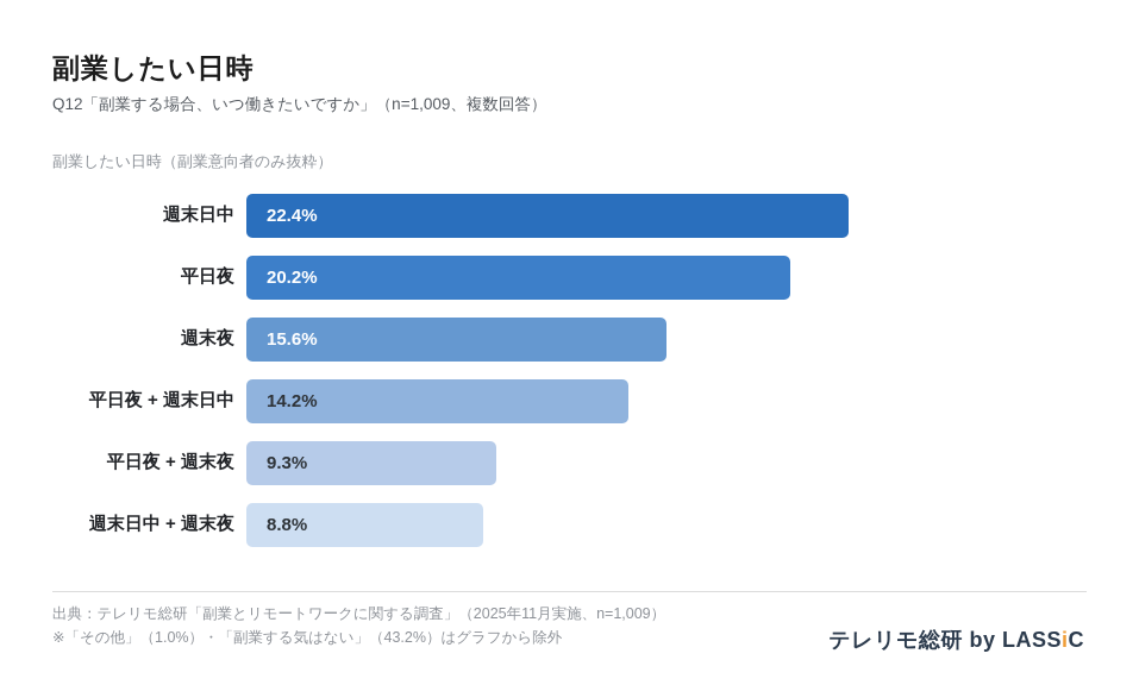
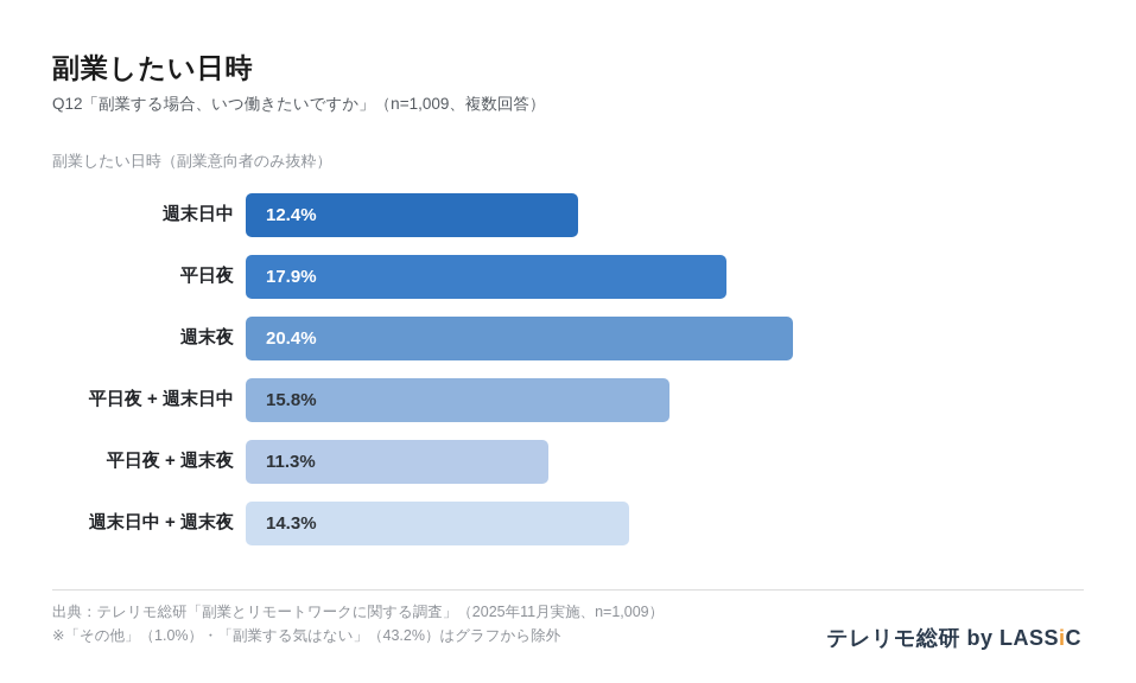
週末日中: 22.4% -> 12.4%
平日夜: 20.2% -> 17.9%
週末夜: 15.6% -> 20.4%
平日夜 + 週末日中: 14.2% -> 15.8%
平日夜 + 週末夜: 9.3% -> 11.3%
週末日中 + 週末夜: 8.8% -> 14.3%
